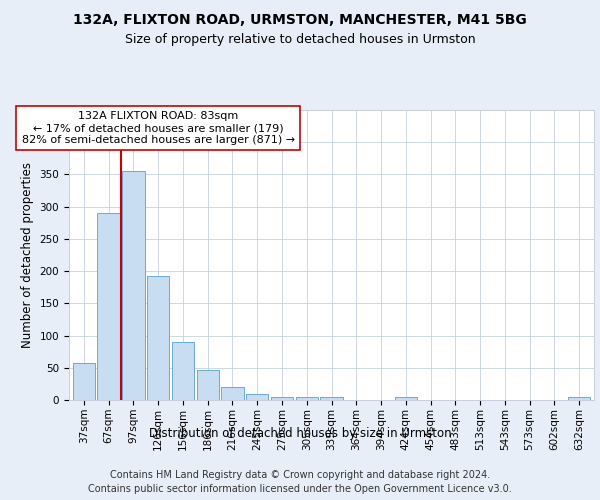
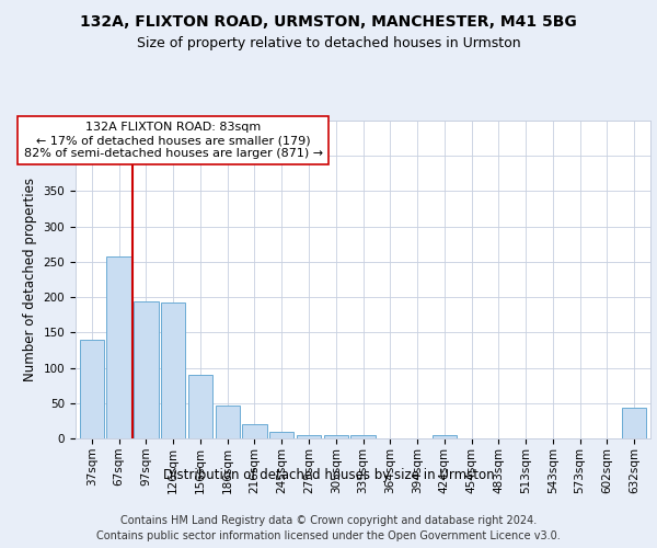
37sqm: 58 -> 140
67sqm: 290 -> 258
97sqm: 355 -> 194
632sqm: 4 -> 44
